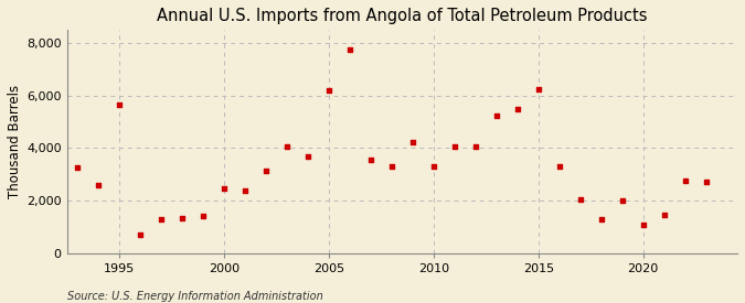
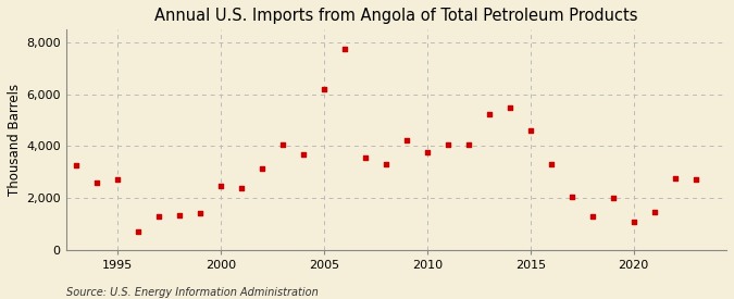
1995: 5,650 -> 2,700
2010: 3,300 -> 3,750
2015: 6,250 -> 4,600
